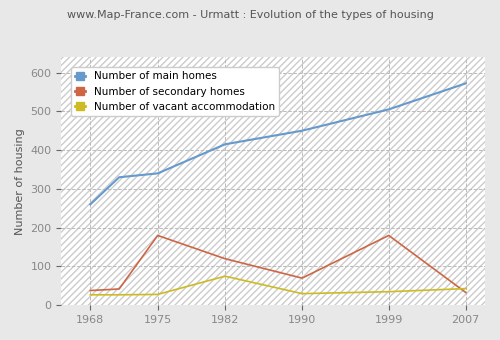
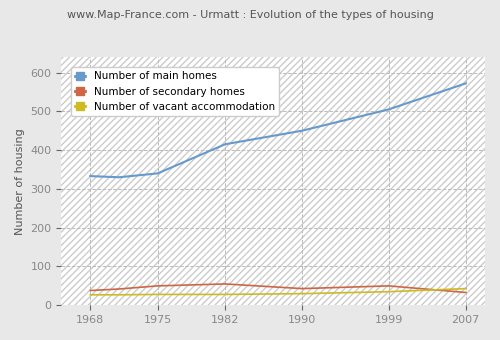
Number of main homes/1968: 260 -> 333
Number of secondary homes/1975: 180 -> 50
Number of secondary homes/1982: 120 -> 55
Number of vacant accommodation/1982: 75 -> 28
Number of secondary homes/1990: 70 -> 43
Number of secondary homes/1999: 180 -> 50
